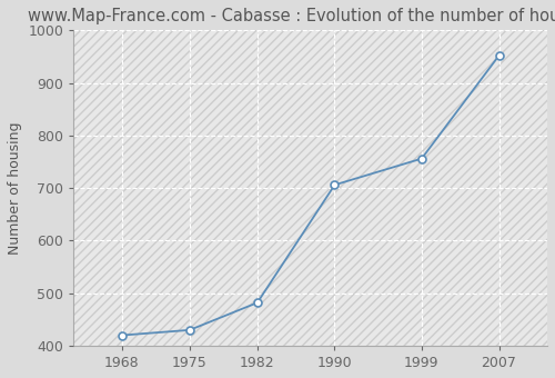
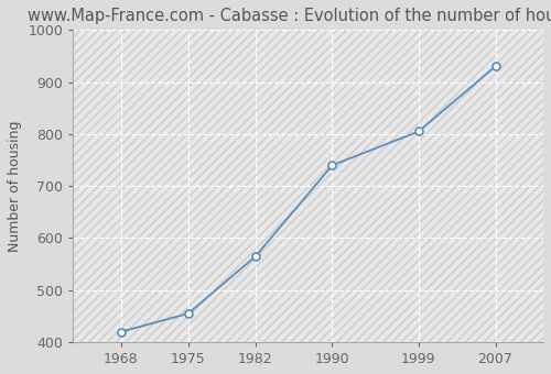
1975: 430 -> 455
1982: 482 -> 565
1990: 706 -> 740
1999: 756 -> 805
2007: 952 -> 930
